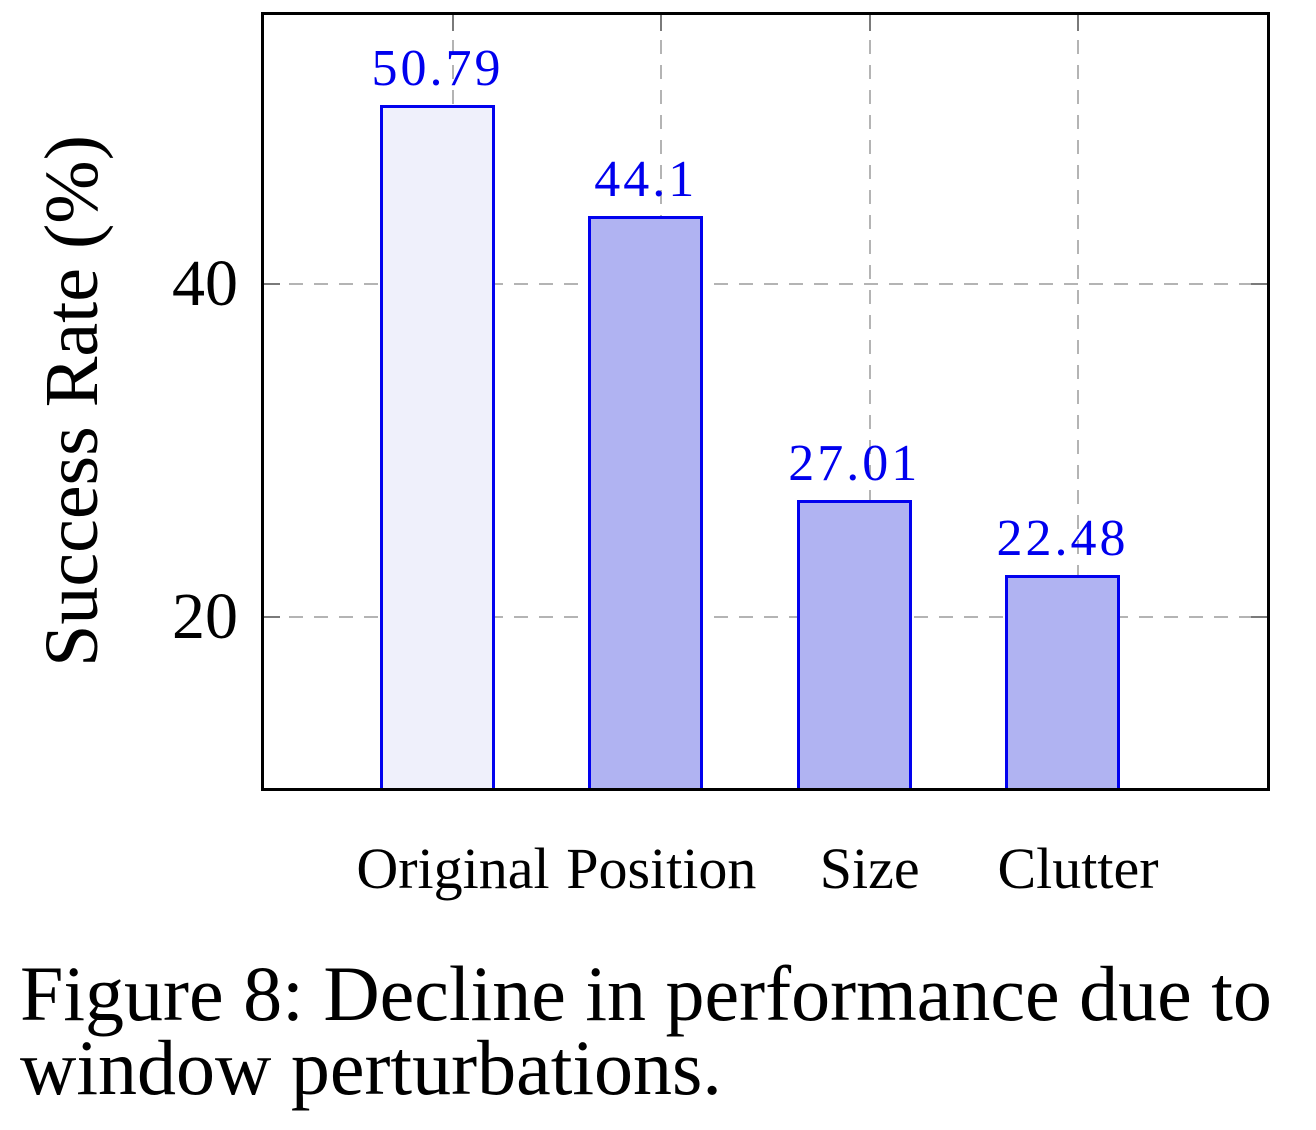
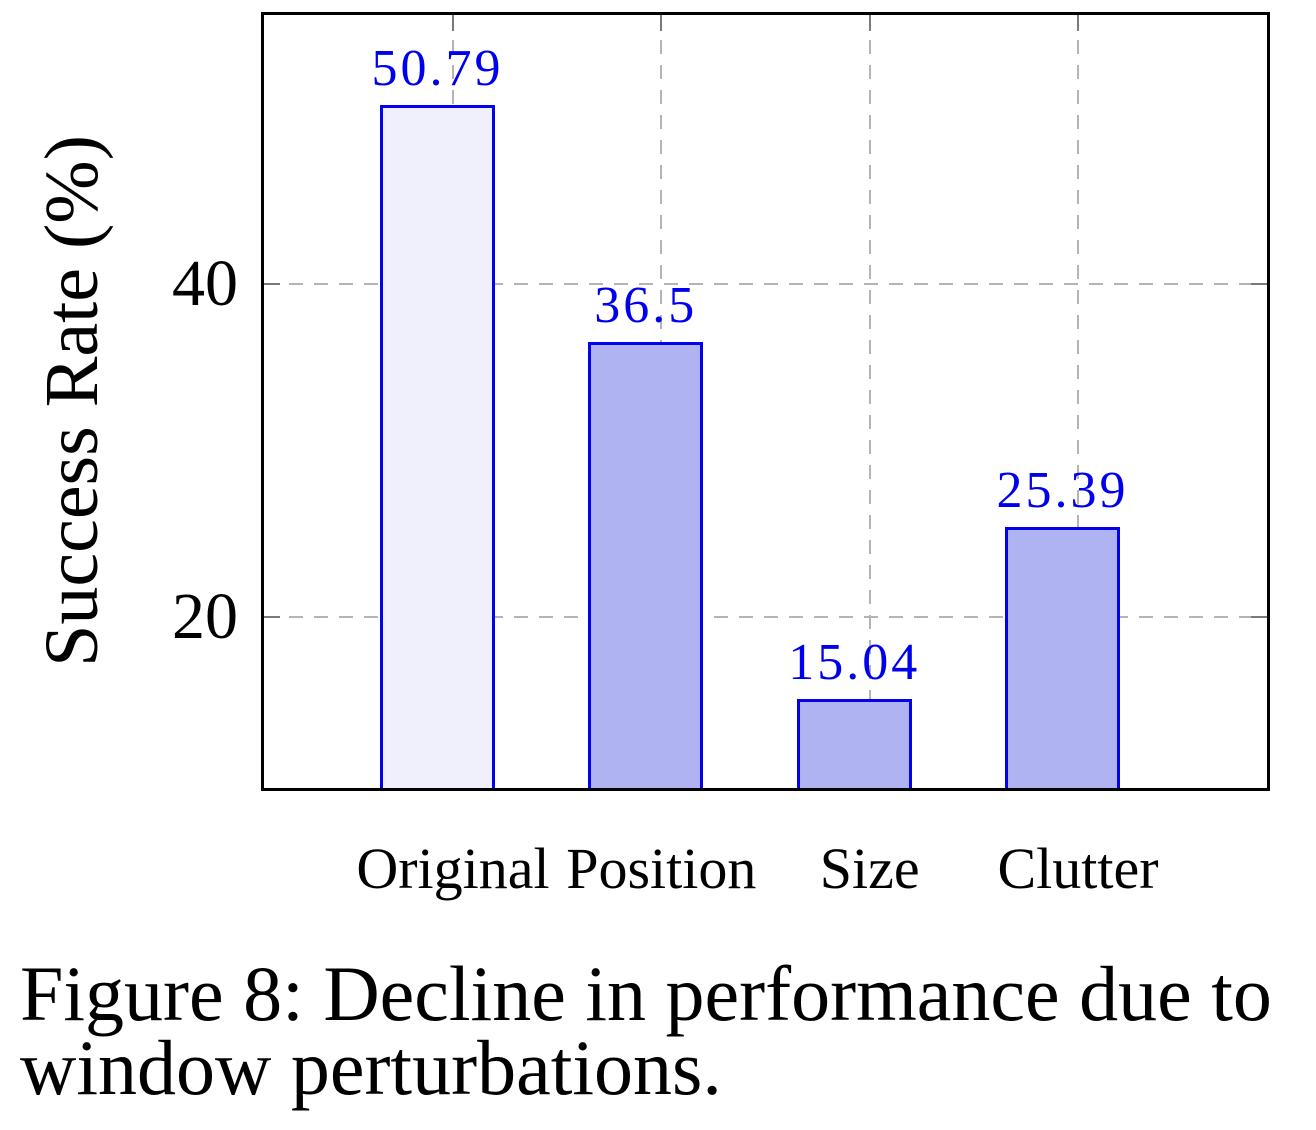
Position: 44.1 -> 36.5
Size: 27.01 -> 15.04
Clutter: 22.48 -> 25.39
